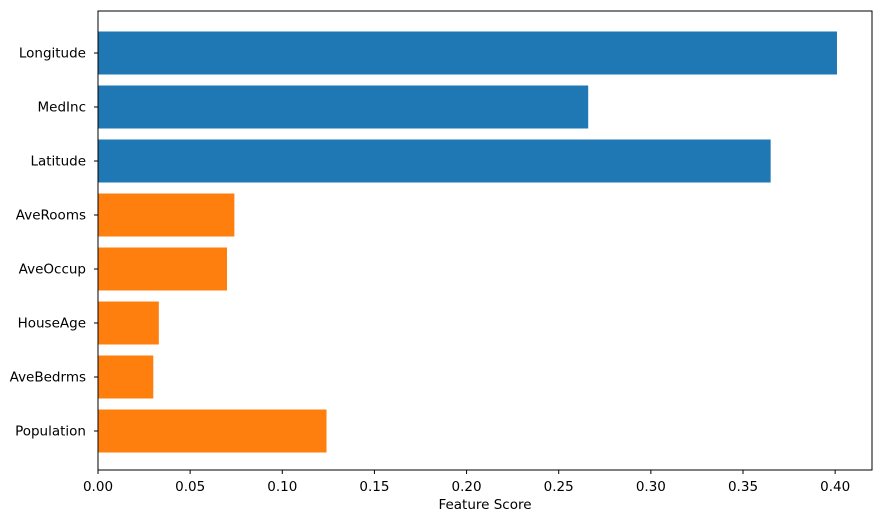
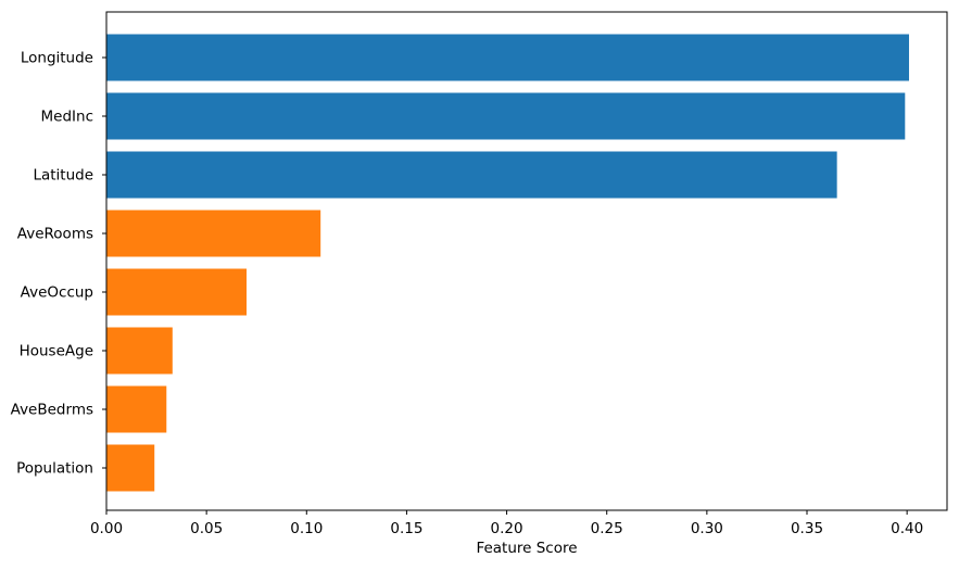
MedInc: 0.266 -> 0.399
AveRooms: 0.074 -> 0.107
Population: 0.124 -> 0.024
